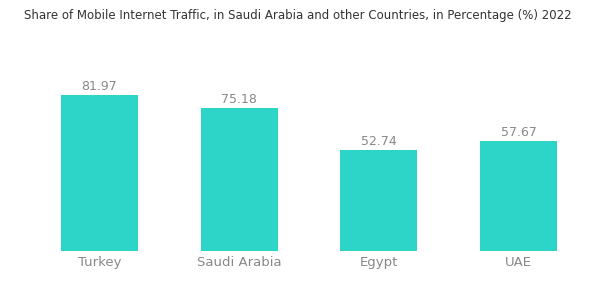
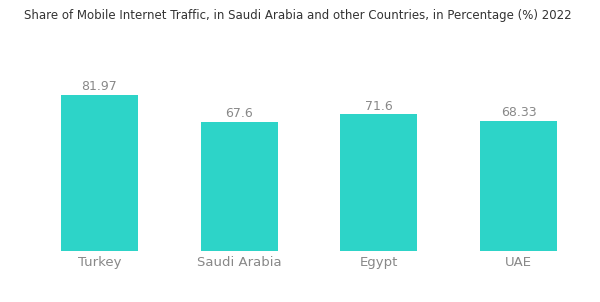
Saudi Arabia: 75.18 -> 67.6
Egypt: 52.74 -> 71.6
UAE: 57.67 -> 68.33
